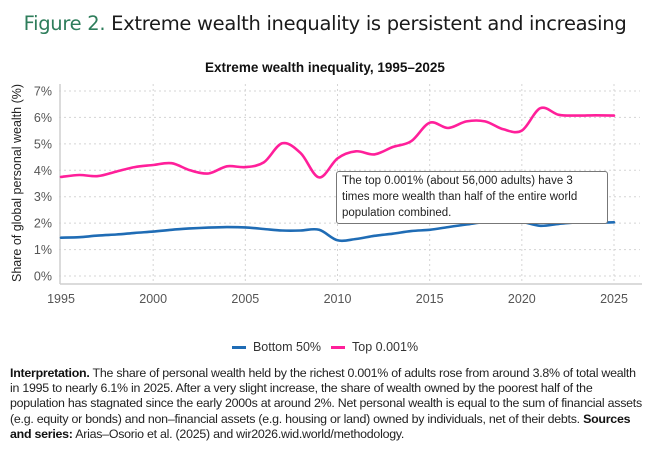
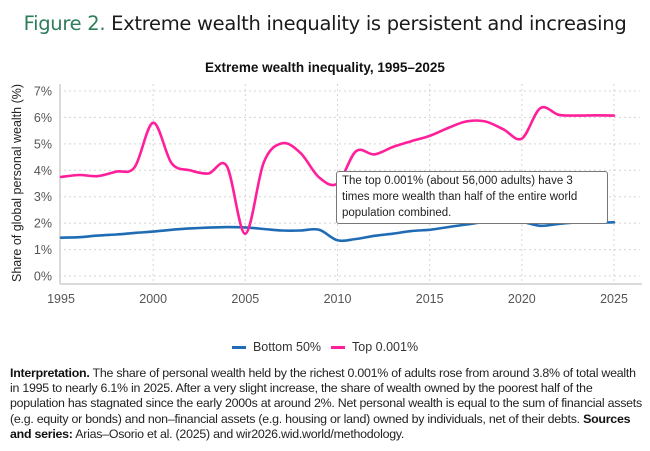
Top 0.001%/2000: 4.2% -> 5.8%
Top 0.001%/2005: 4.1% -> 1.6%
Top 0.001%/2010: 4.5% -> 3.5%
Top 0.001%/2015: 5.8% -> 5.3%
Top 0.001%/2020: 5.5% -> 5.2%
